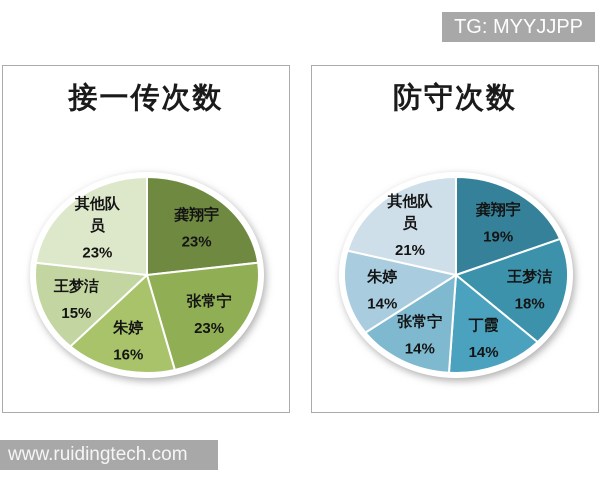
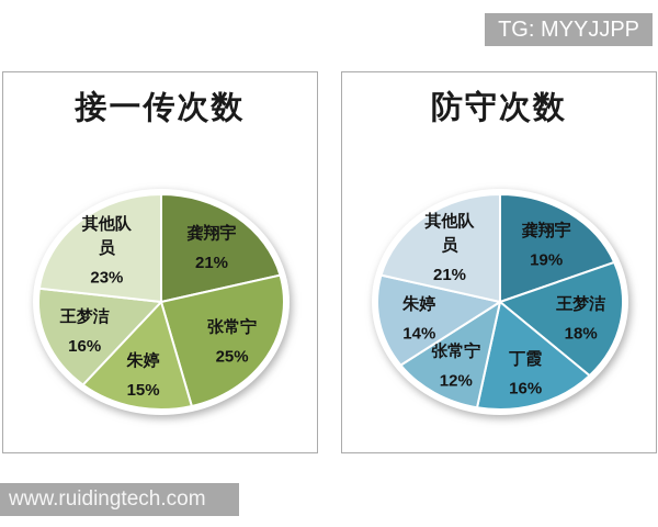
接一传次数/龚翔宇: 23% -> 21%
接一传次数/张常宁: 23% -> 25%
接一传次数/朱婷: 16% -> 15%
接一传次数/王梦洁: 15% -> 16%
防守次数/丁霞: 14% -> 16%
防守次数/张常宁: 14% -> 12%
